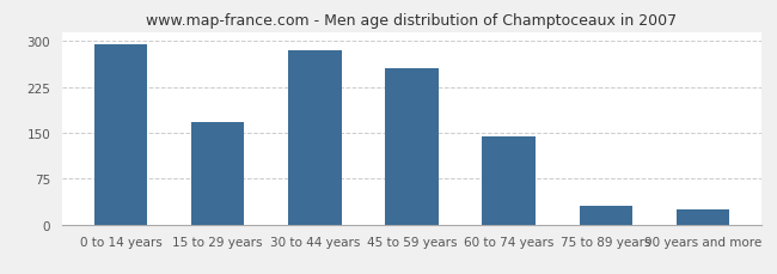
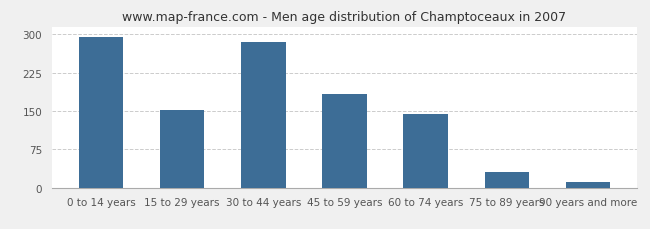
15 to 29 years: 168 -> 152
45 to 59 years: 256 -> 183
90 years and more: 24 -> 10
